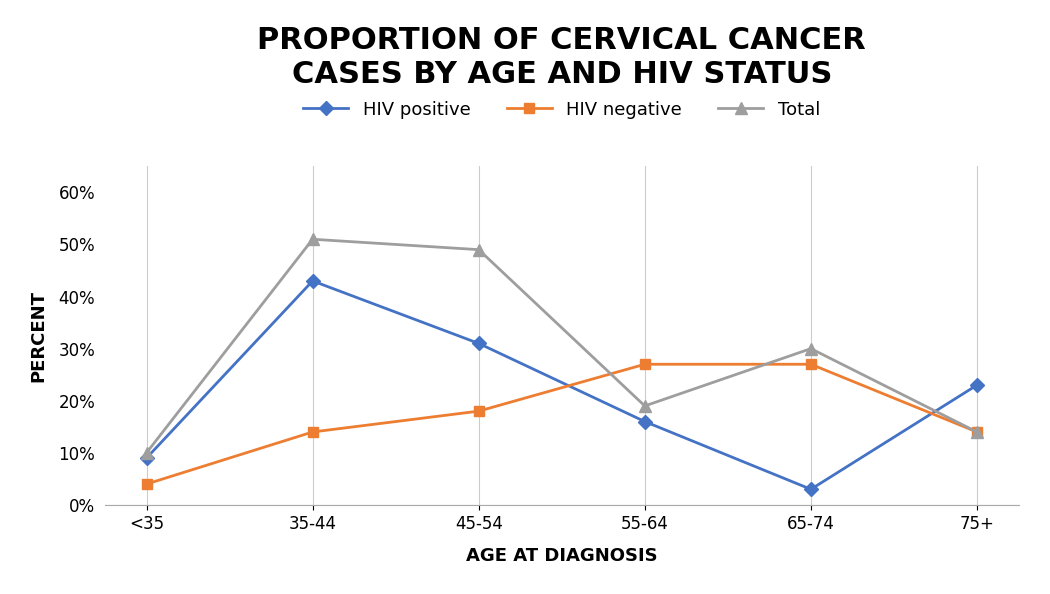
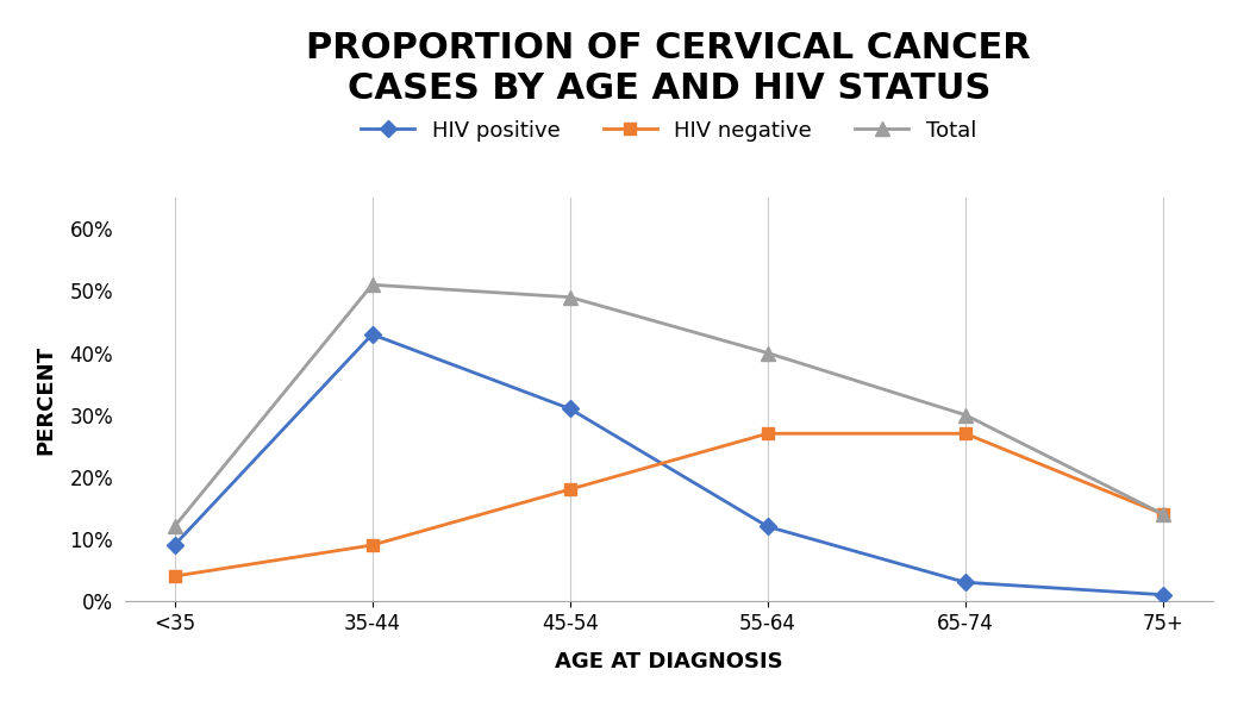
Total/<35: 10% -> 12%
HIV negative/35-44: 14% -> 9%
HIV positive/55-64: 16% -> 12%
Total/55-64: 19% -> 40%
HIV positive/75+: 23% -> 1%
